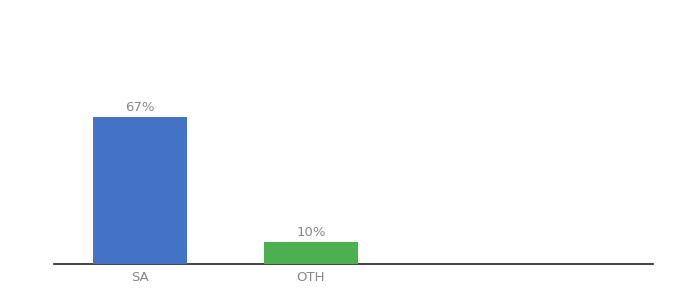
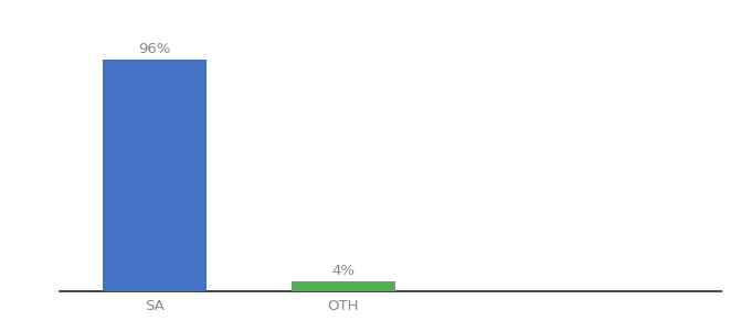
SA: 67% -> 96%
OTH: 10% -> 4%
